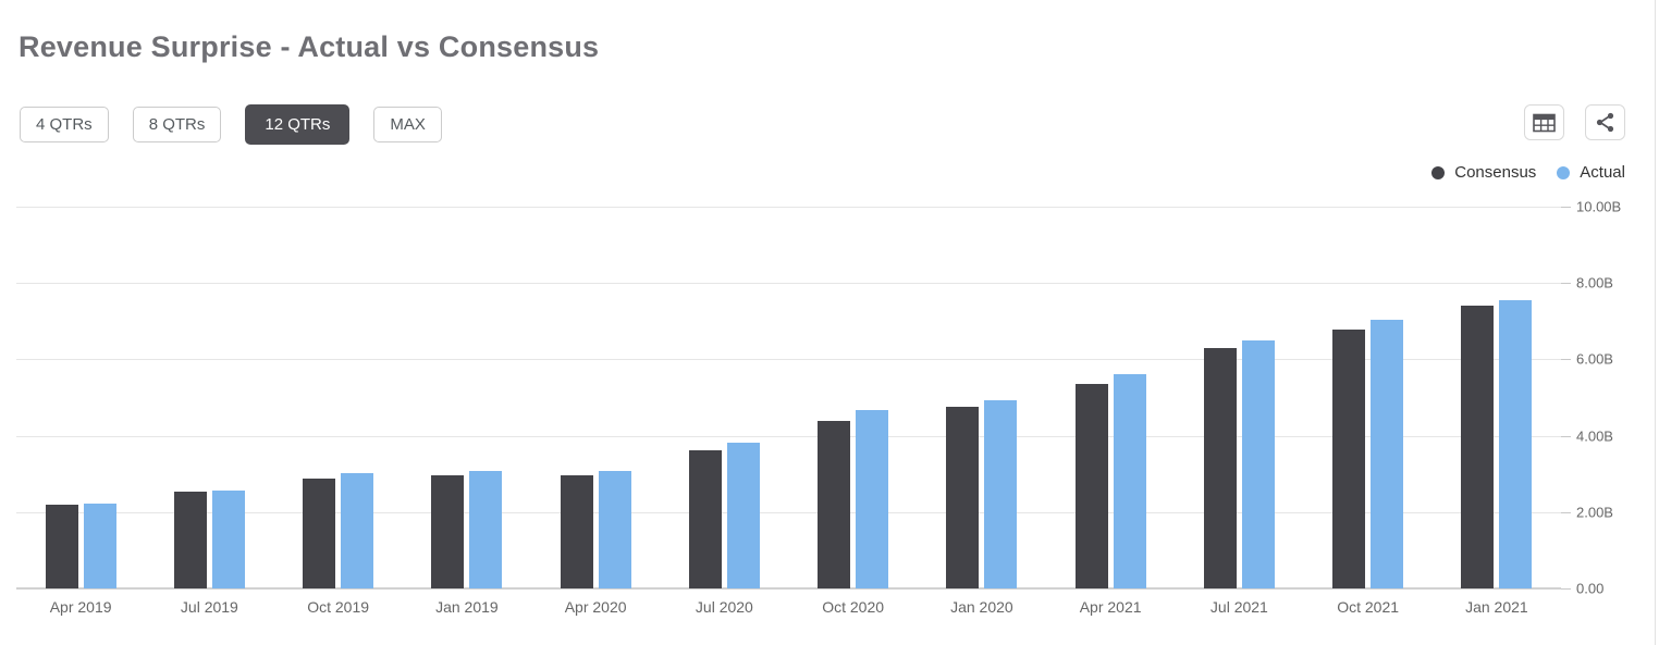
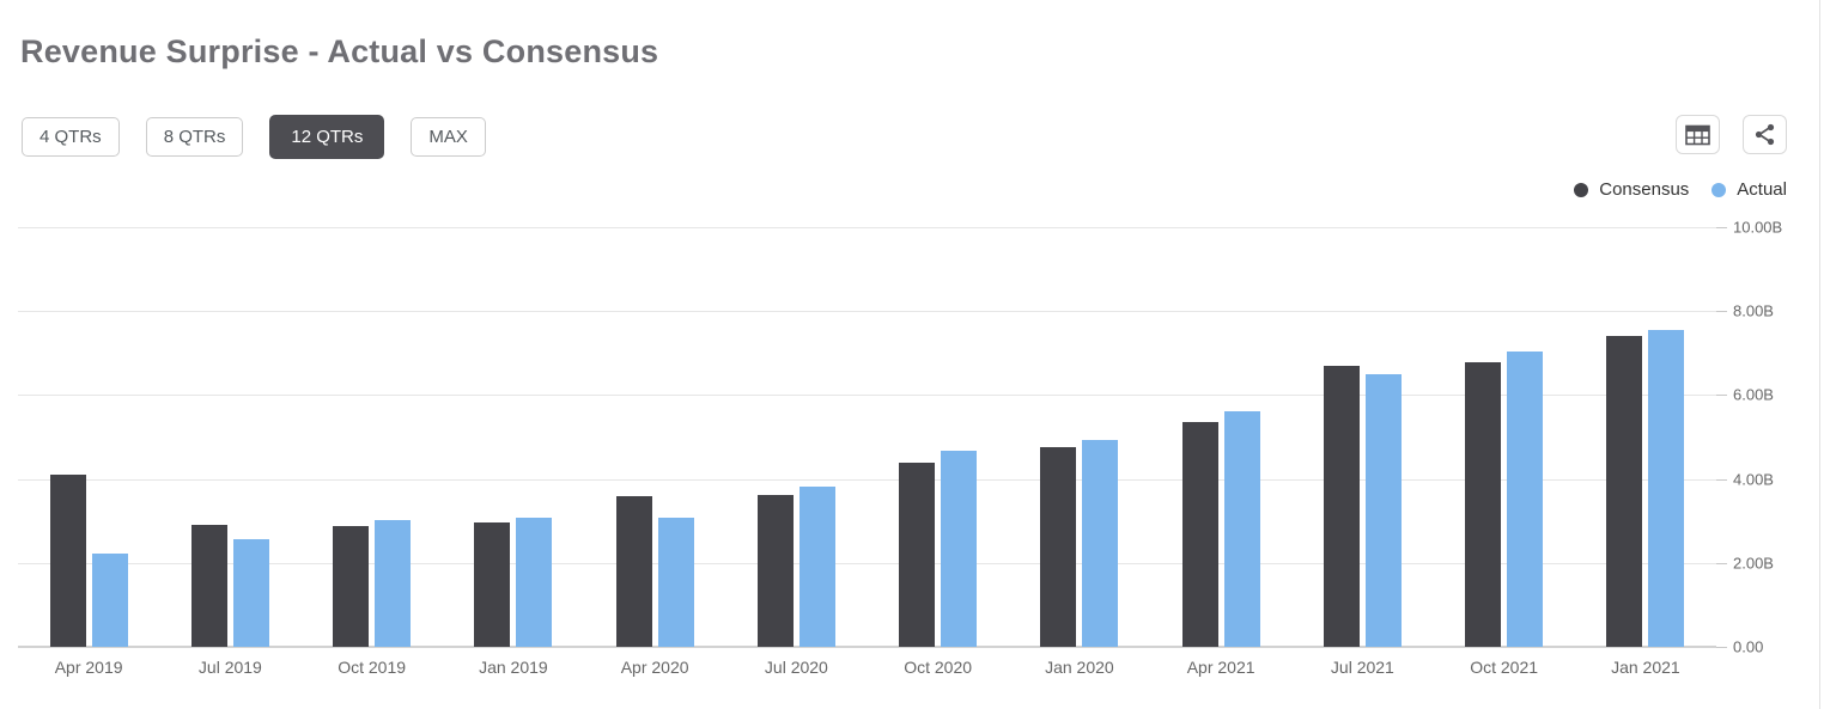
Consensus/Apr 2019: 2.2B -> 4.1B
Consensus/Jul 2019: 2.5B -> 2.9B
Consensus/Apr 2020: 3.0B -> 3.6B
Consensus/Jul 2021: 6.3B -> 6.7B
